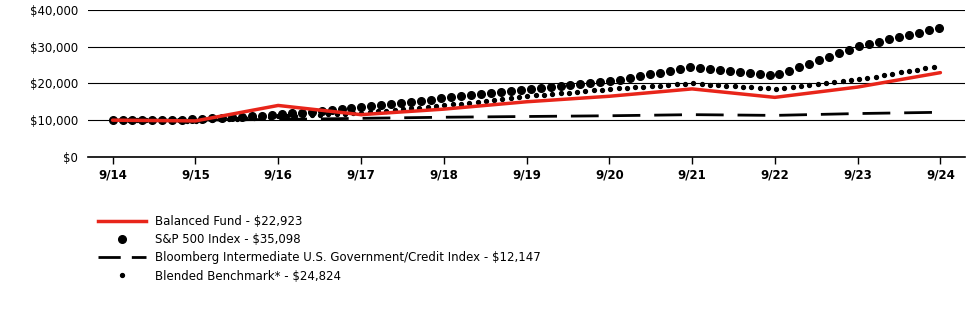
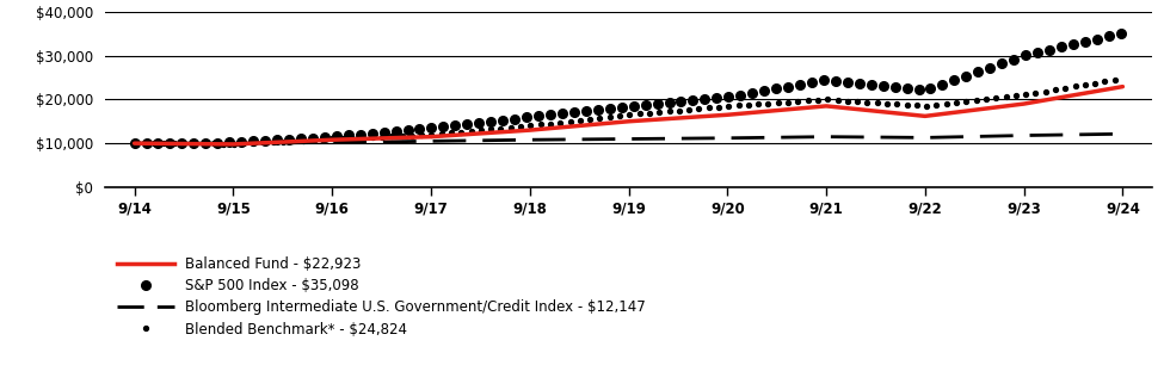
Balanced Fund - $22,923/9/16: $14,000 -> $10,800
